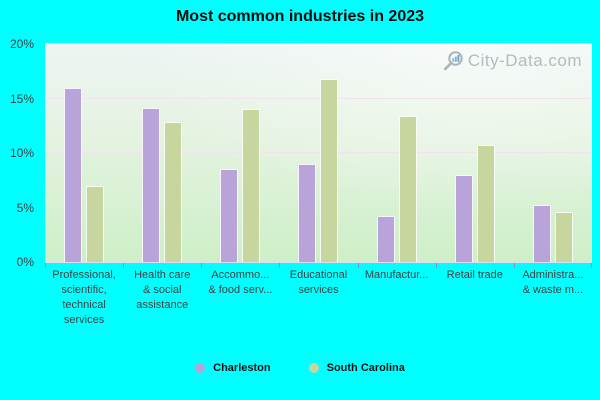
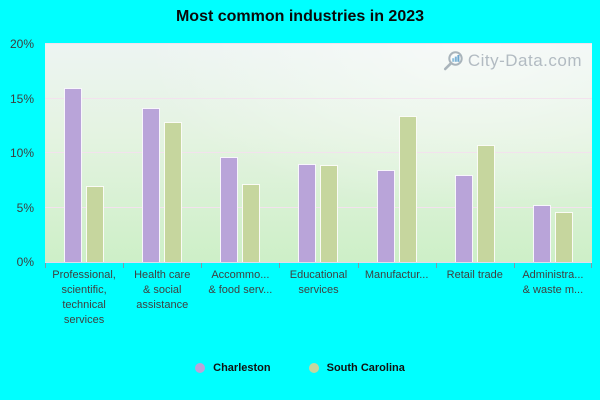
Charleston/Accommo... & food serv...: 8.5% -> 9.6%
South Carolina/Accommo... & food serv...: 14.0% -> 7.2%
South Carolina/Educational services: 16.8% -> 8.9%
Charleston/Manufactur...: 4.2% -> 8.4%
